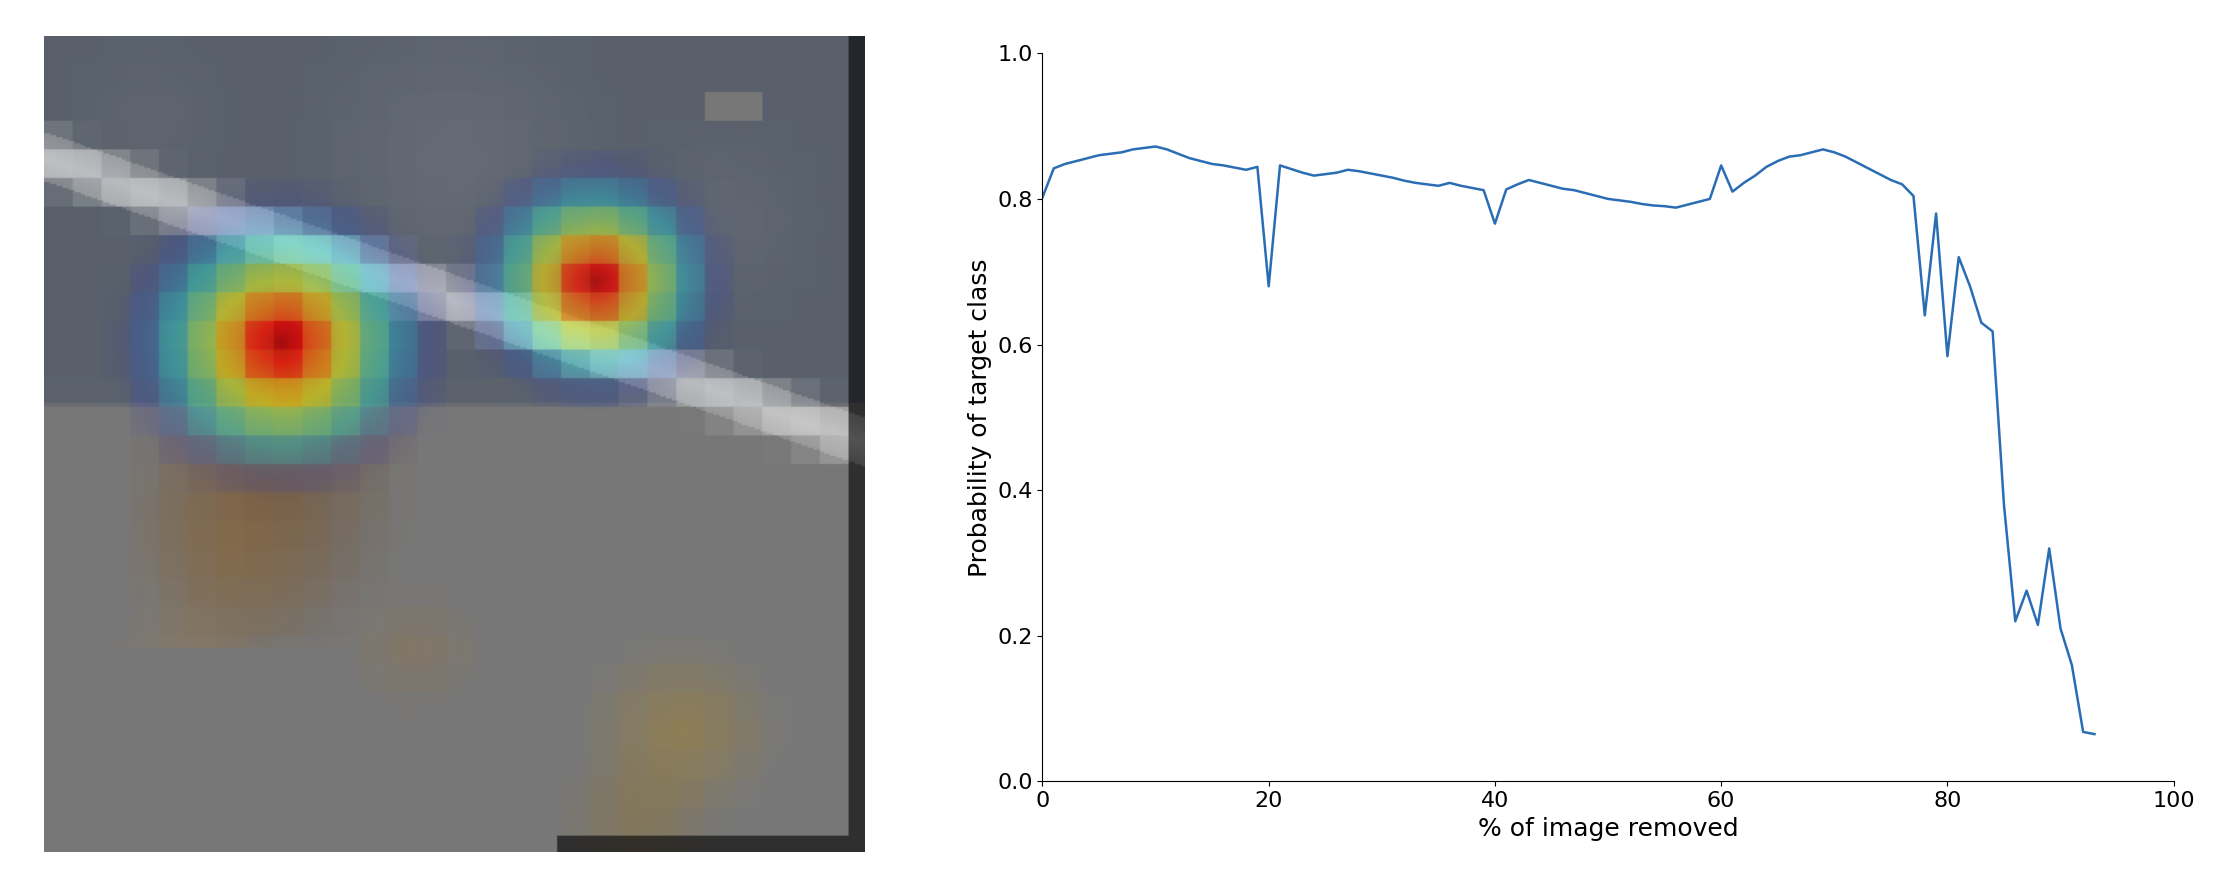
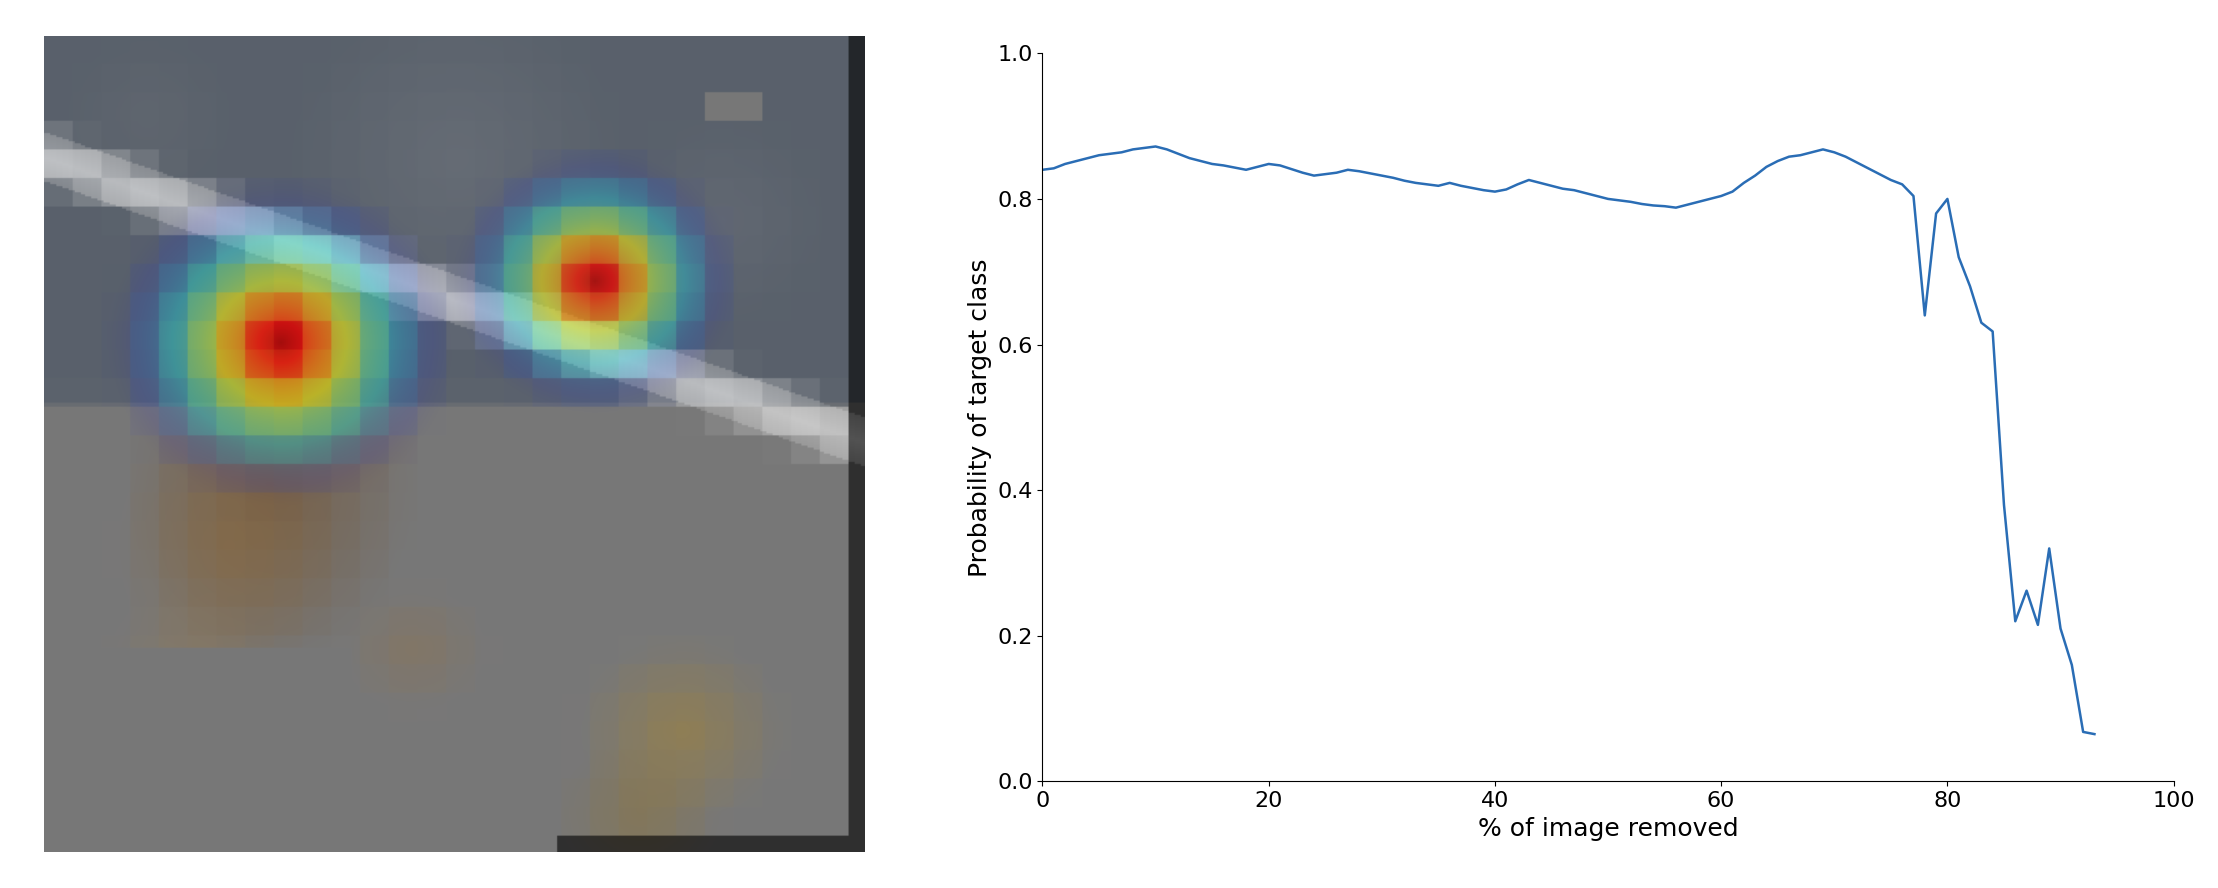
0: 0.802 -> 0.840
20: 0.680 -> 0.848
40: 0.766 -> 0.810
60: 0.846 -> 0.804
80: 0.584 -> 0.800
